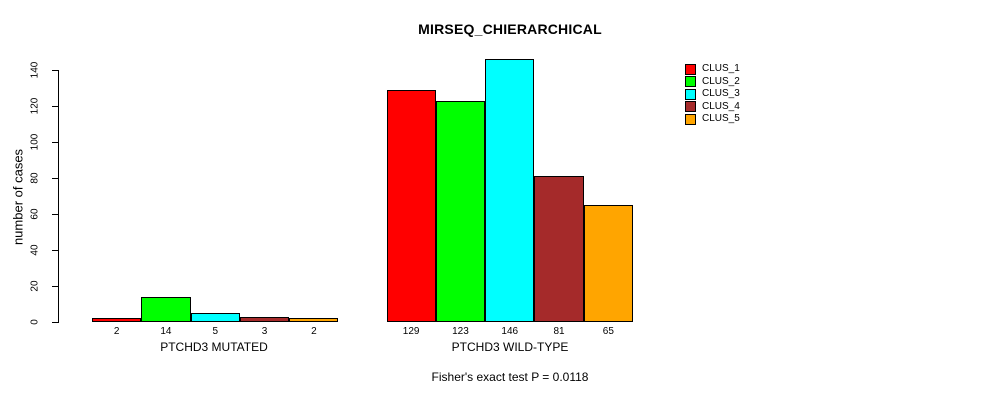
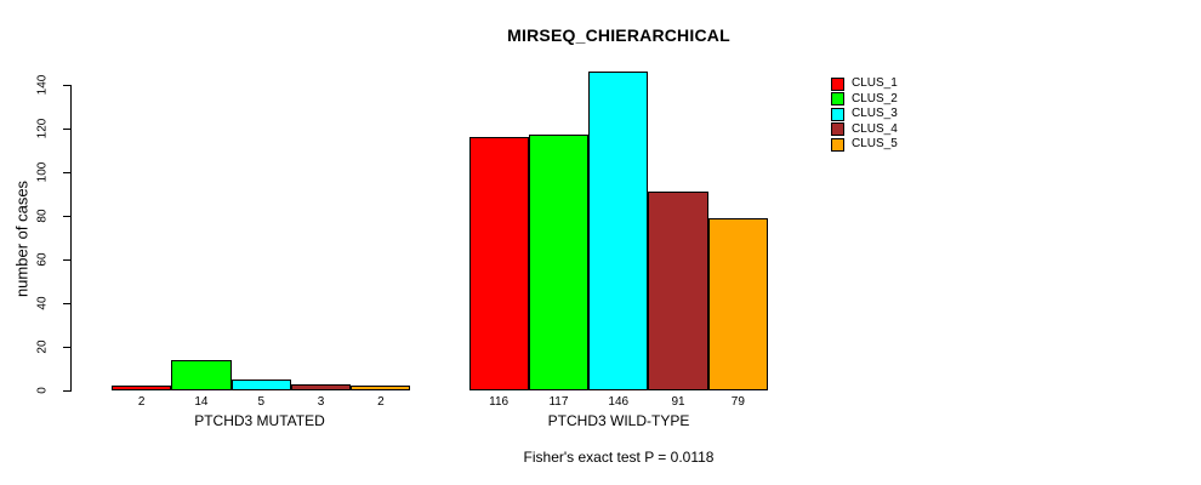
CLUS_1/PTCHD3 WILD-TYPE: 129 -> 116
CLUS_2/PTCHD3 WILD-TYPE: 123 -> 117
CLUS_4/PTCHD3 WILD-TYPE: 81 -> 91
CLUS_5/PTCHD3 WILD-TYPE: 65 -> 79
